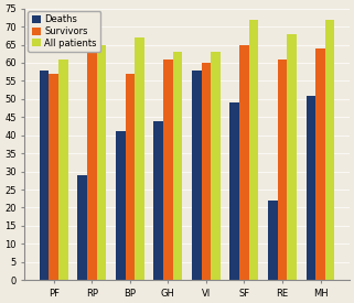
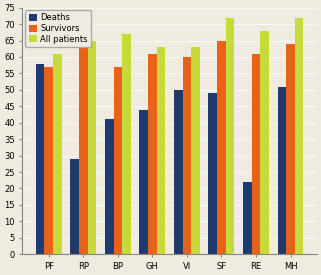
Deaths/VI: 58 -> 50
